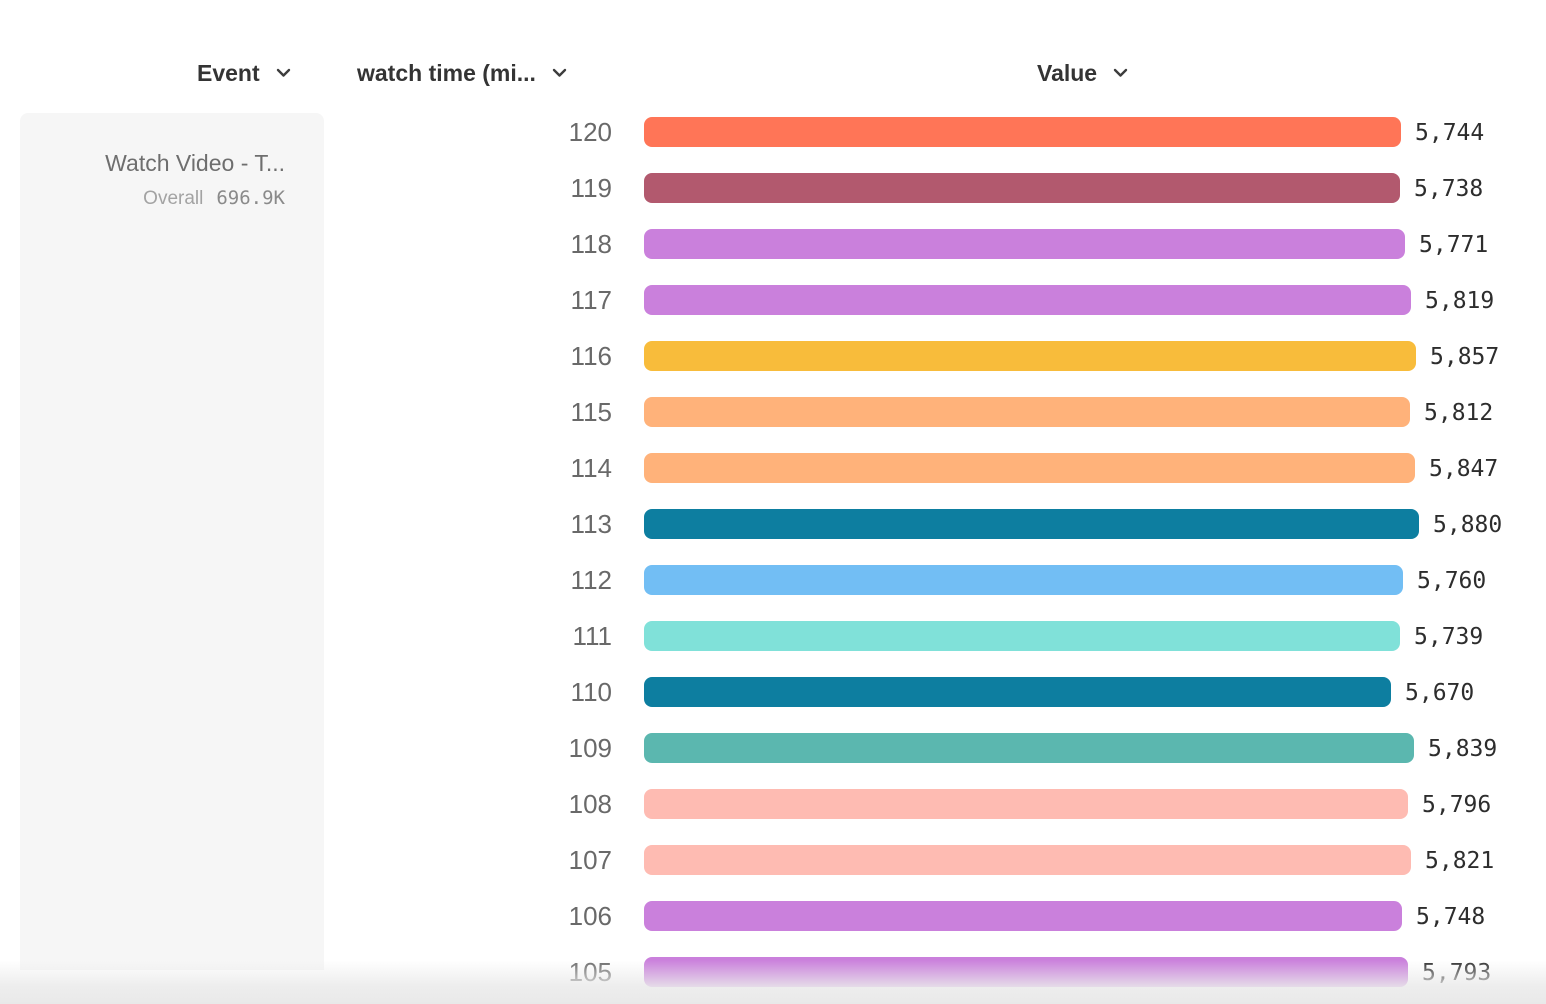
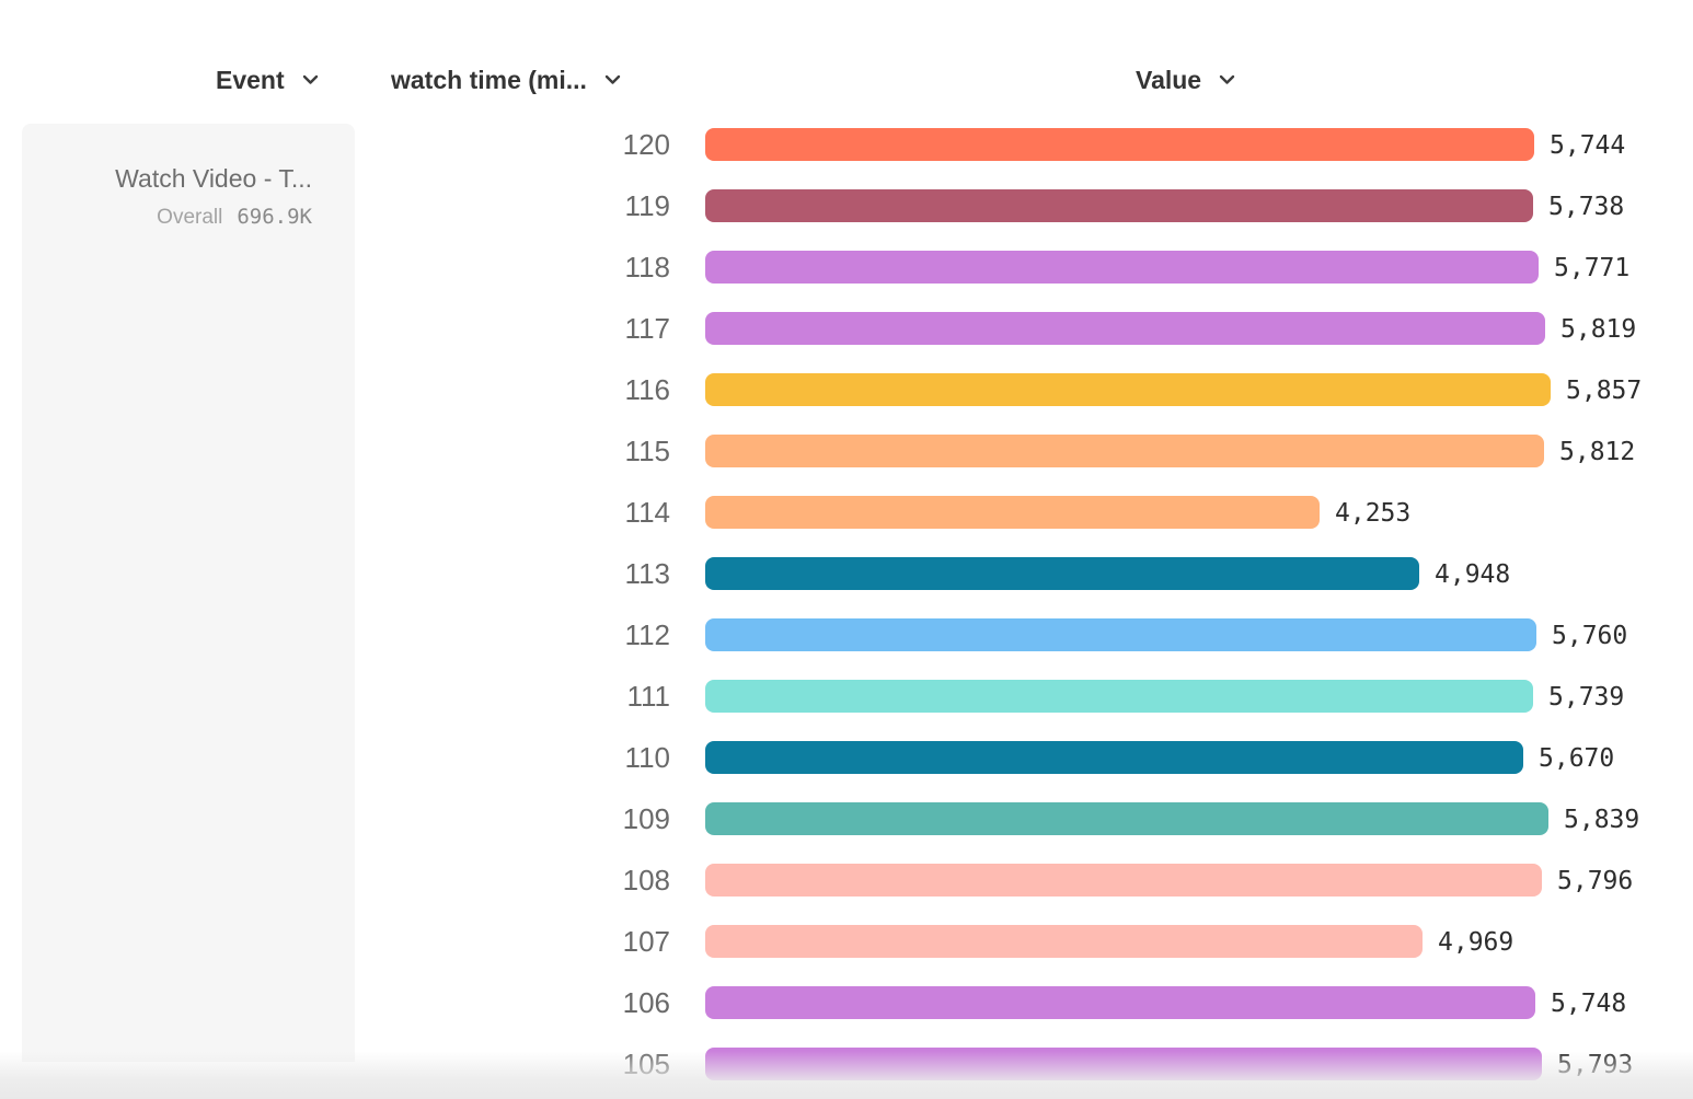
114: 5,847 -> 4,253
113: 5,880 -> 4,948
107: 5,821 -> 4,969
